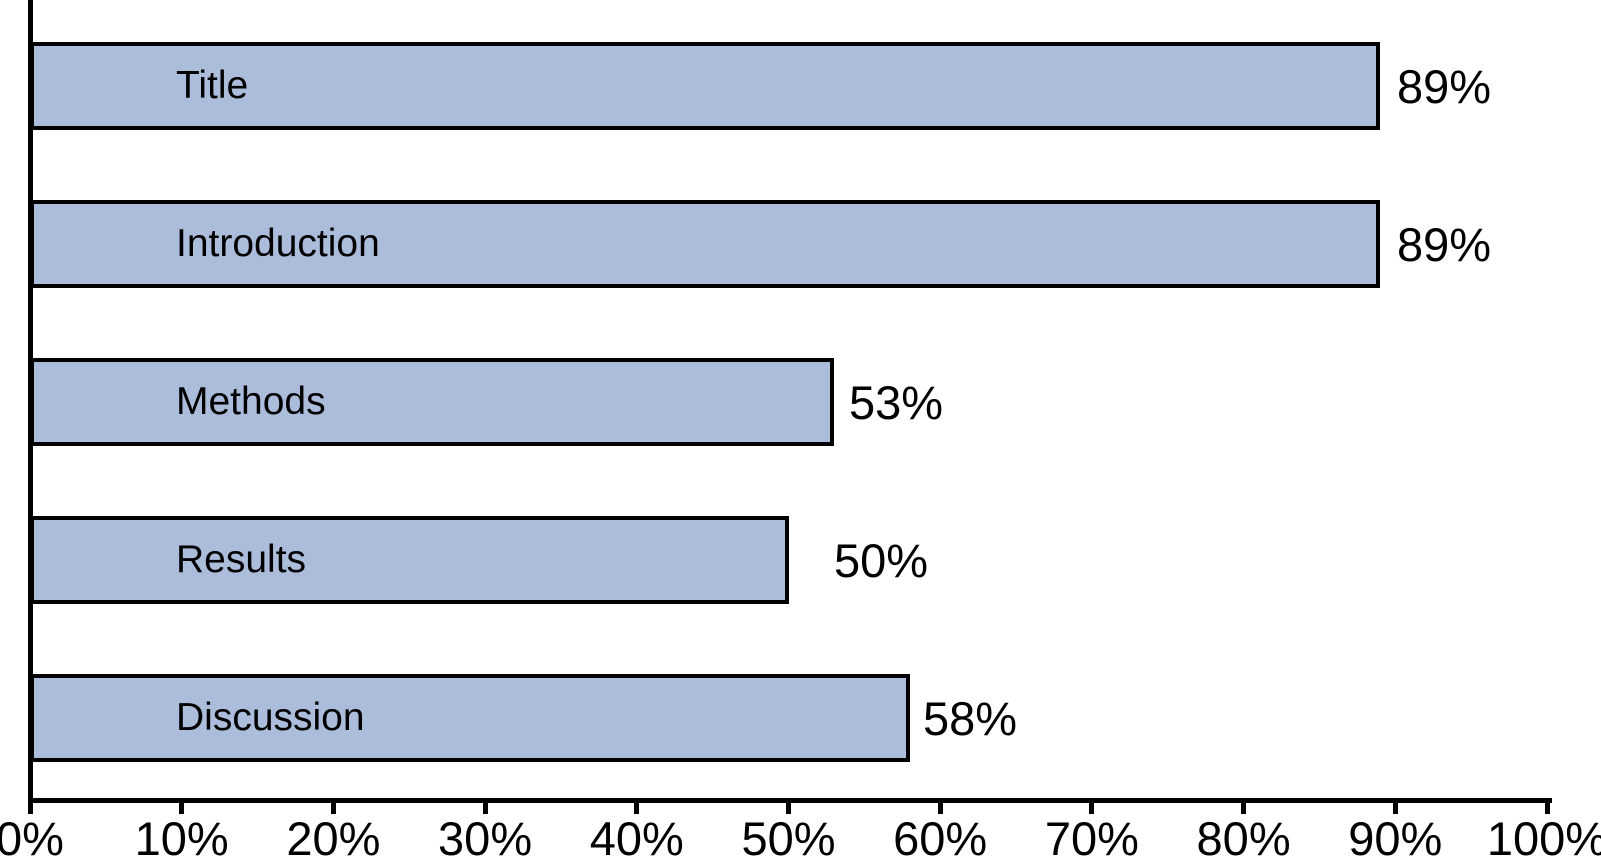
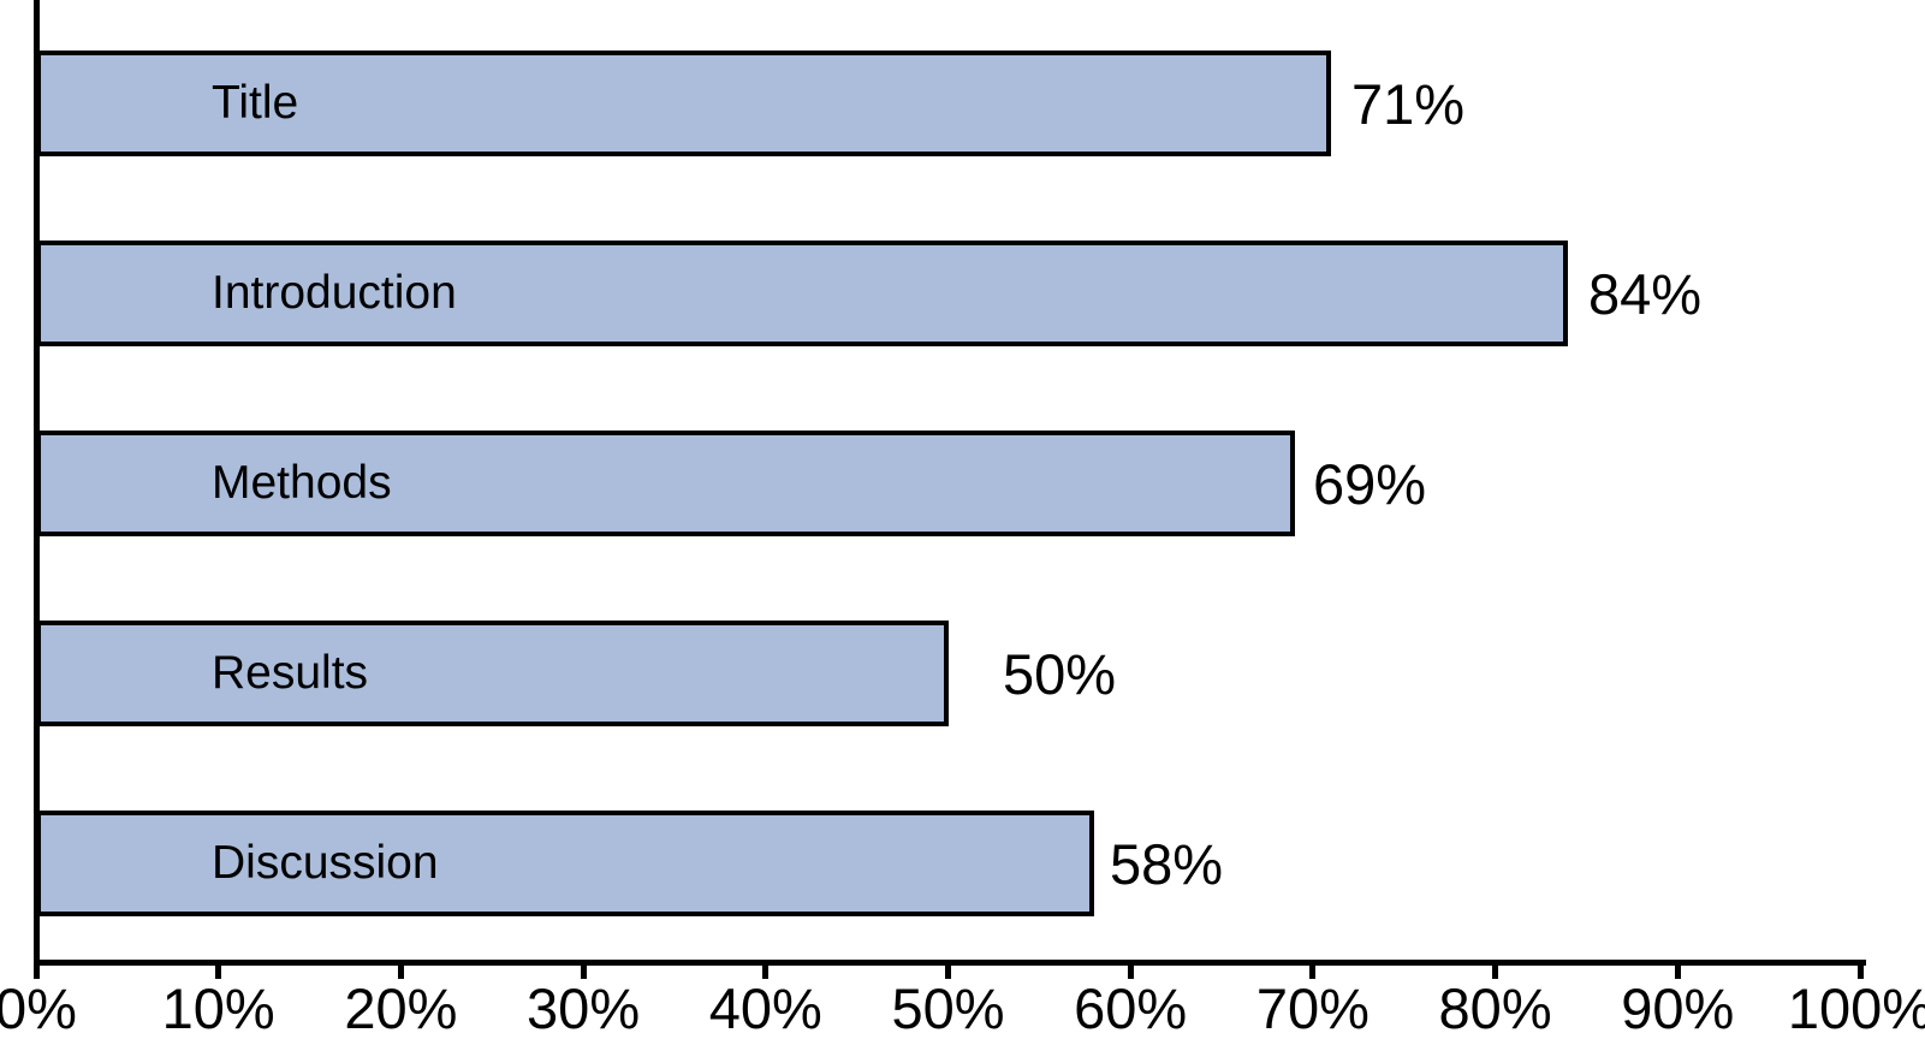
Title: 89% -> 71%
Introduction: 89% -> 84%
Methods: 53% -> 69%
